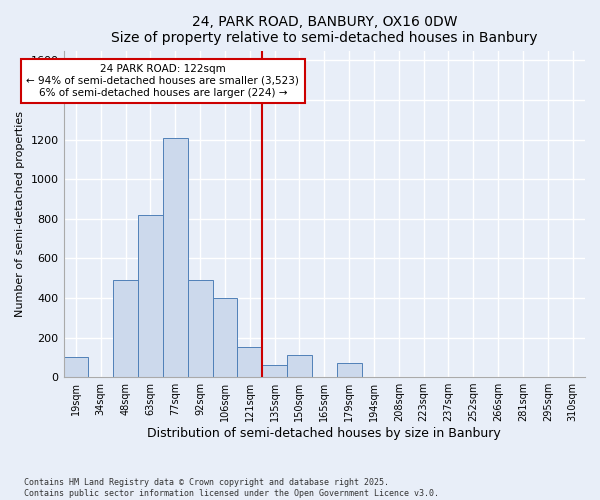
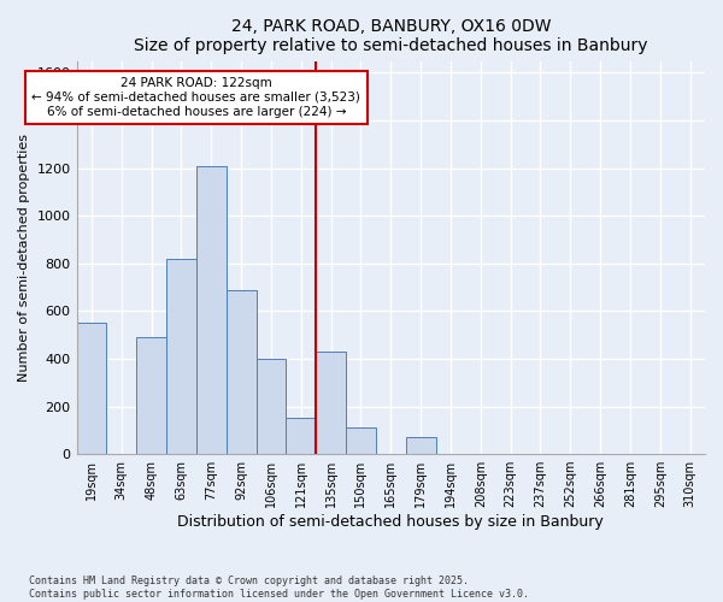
19sqm: 100 -> 550
92sqm: 490 -> 690
135sqm: 60 -> 430
